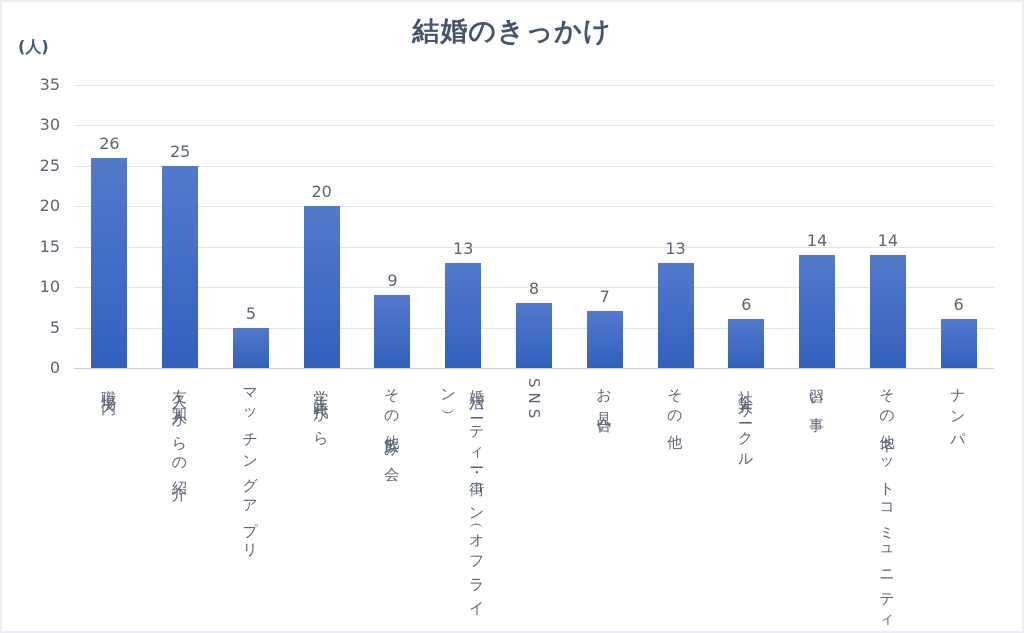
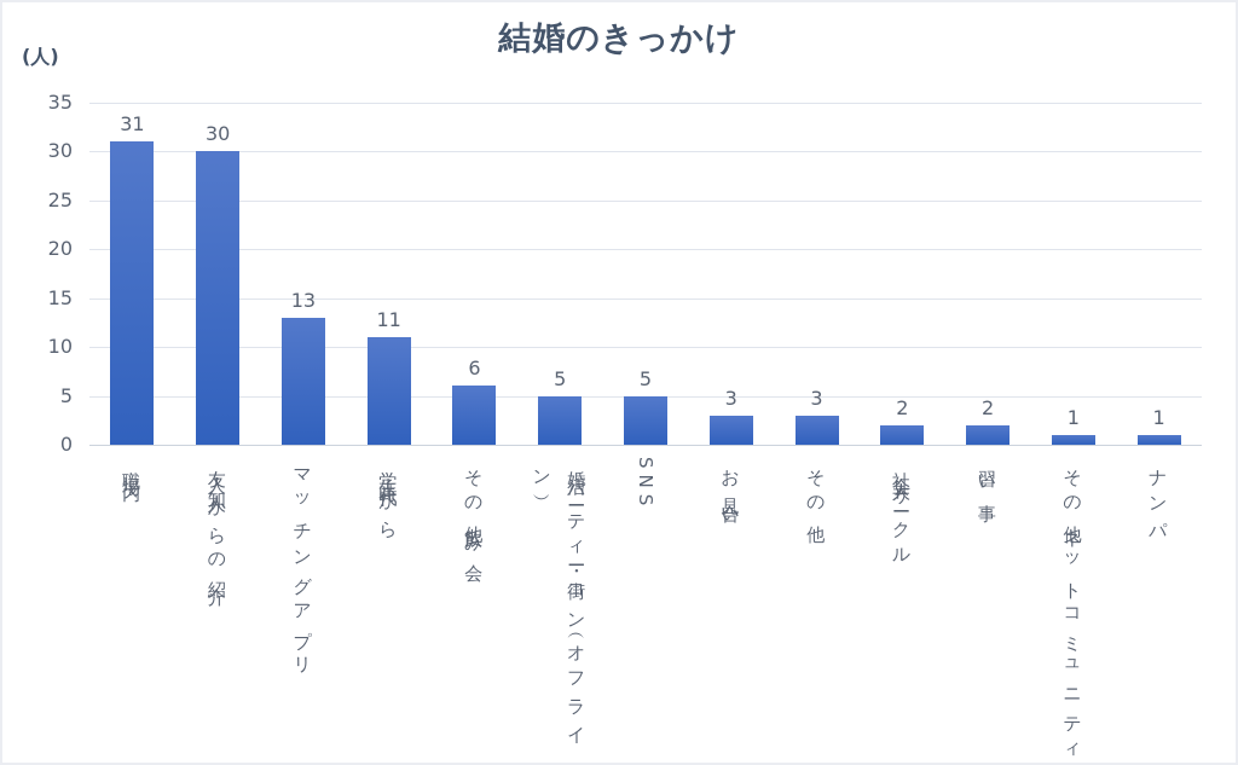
職場内: 26 -> 31
友人・知人からの紹介: 25 -> 30
マッチングアプリ: 5 -> 13
学生時代から: 20 -> 11
その他飲み会: 9 -> 6
婚活パーティー・街コン（オフライン）: 13 -> 5
SNS: 8 -> 5
お見合い: 7 -> 3
その他: 13 -> 3
社会人サークル: 6 -> 2
習い事: 14 -> 2
その他ネットコミュニティ: 14 -> 1
ナンパ: 6 -> 1
